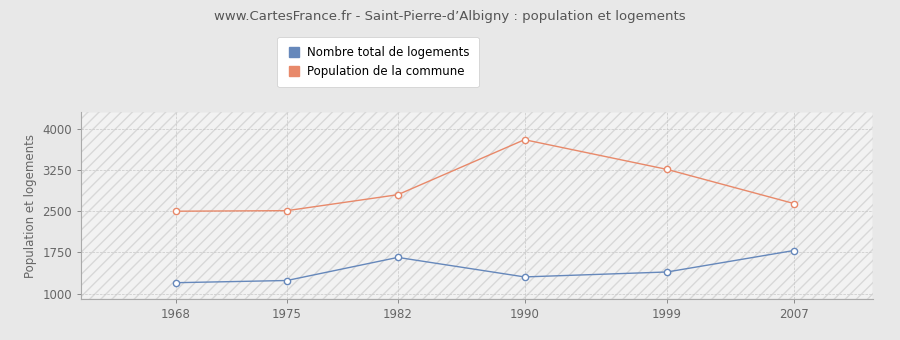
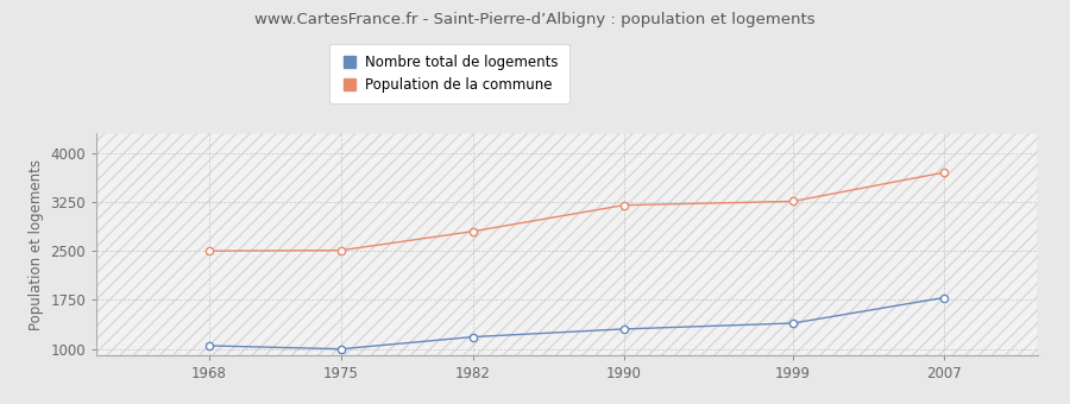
Nombre total de logements/1968: 1200 -> 1050
Nombre total de logements/1975: 1240 -> 1000
Nombre total de logements/1982: 1660 -> 1180
Population de la commune/1990: 3800 -> 3200
Population de la commune/2007: 2640 -> 3700
